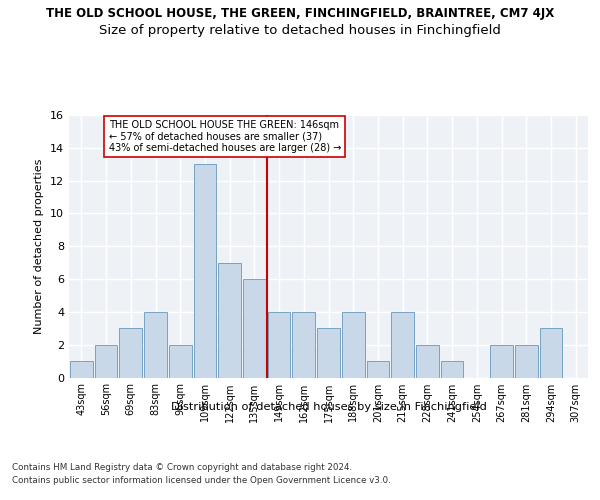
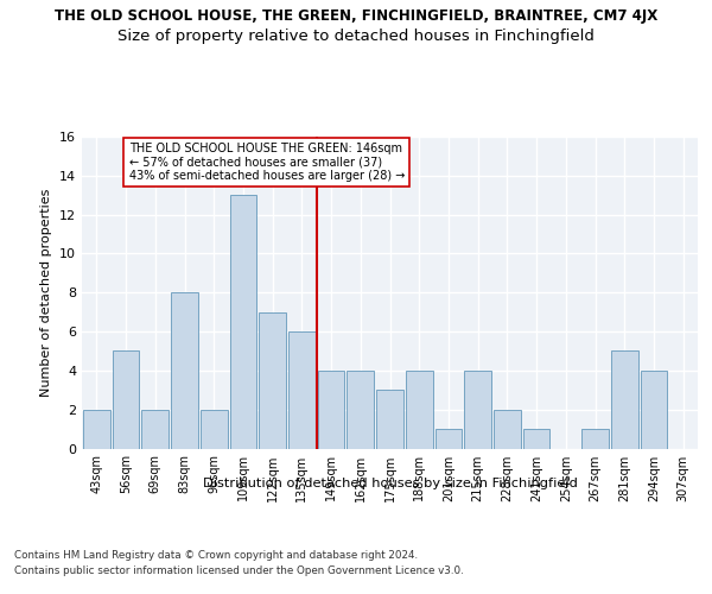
43sqm: 1 -> 2
56sqm: 2 -> 5
69sqm: 3 -> 2
83sqm: 4 -> 8
267sqm: 2 -> 1
281sqm: 2 -> 5
294sqm: 3 -> 4
